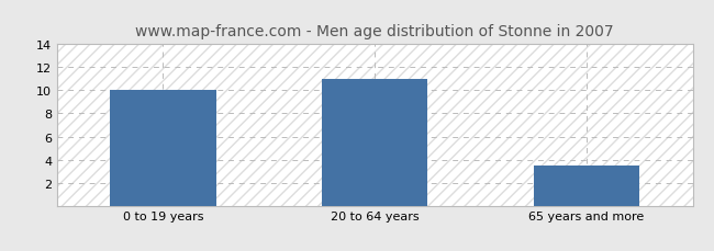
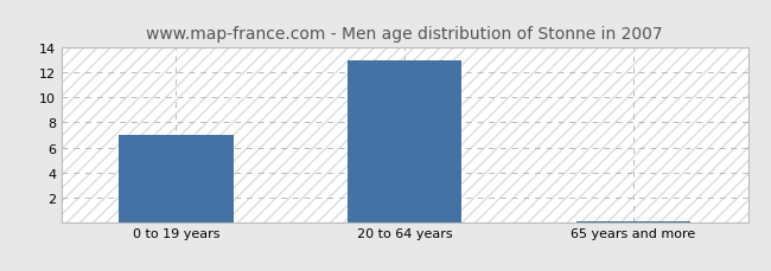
0 to 19 years: 10.0 -> 7.0
20 to 64 years: 11.0 -> 13.0
65 years and more: 3.5 -> 0.1
